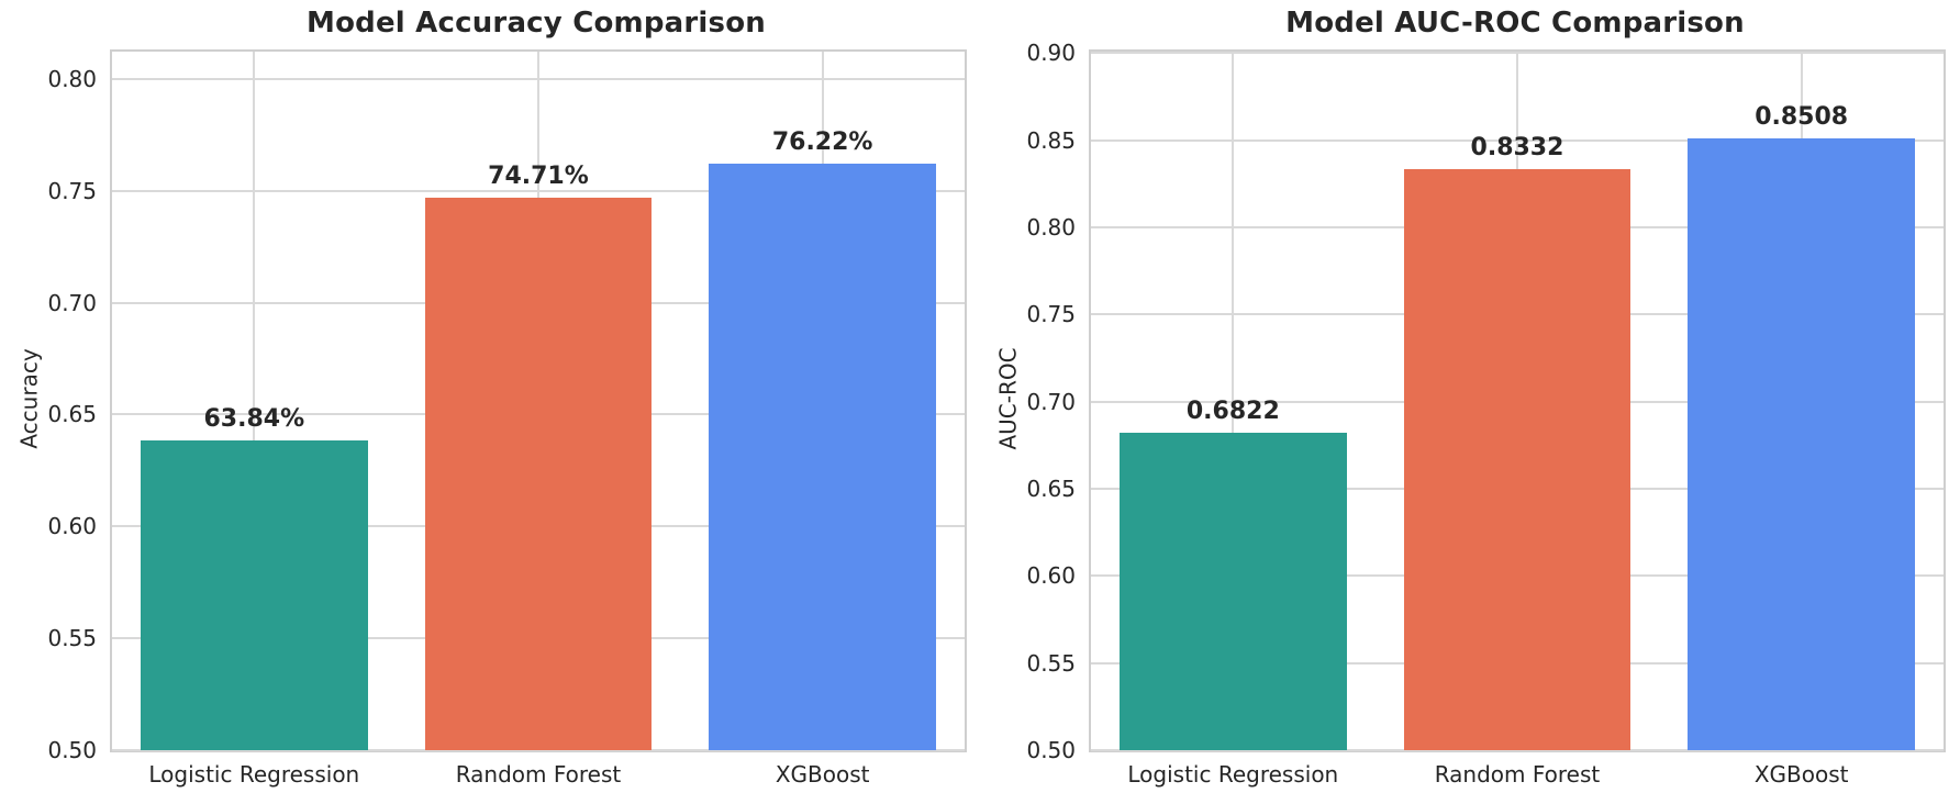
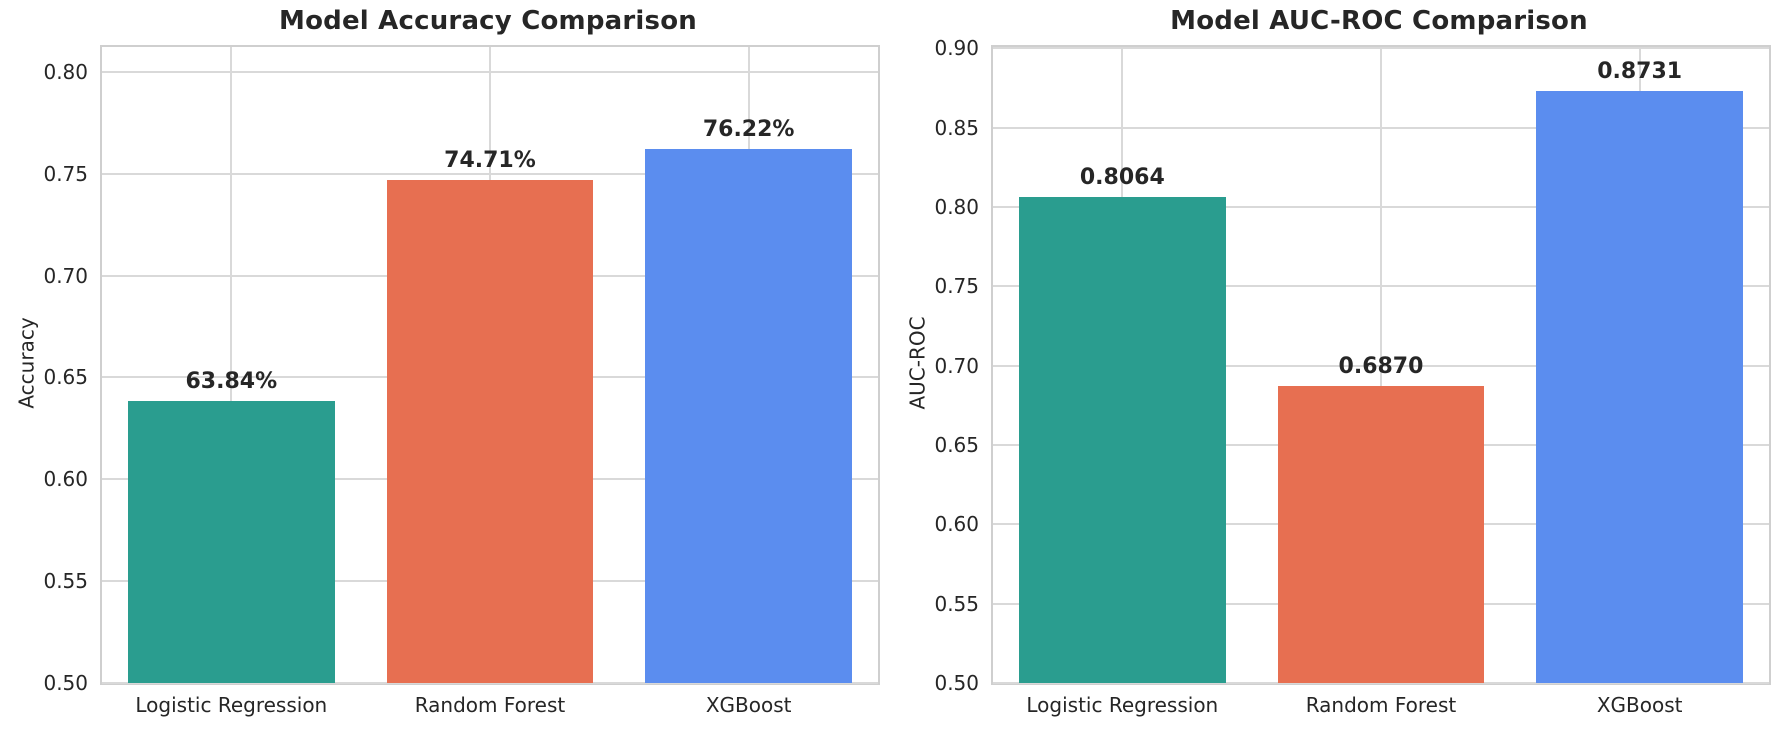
Model AUC-ROC Comparison/Logistic Regression: 0.6822 -> 0.8064
Model AUC-ROC Comparison/Random Forest: 0.8332 -> 0.6870
Model AUC-ROC Comparison/XGBoost: 0.8508 -> 0.8731
